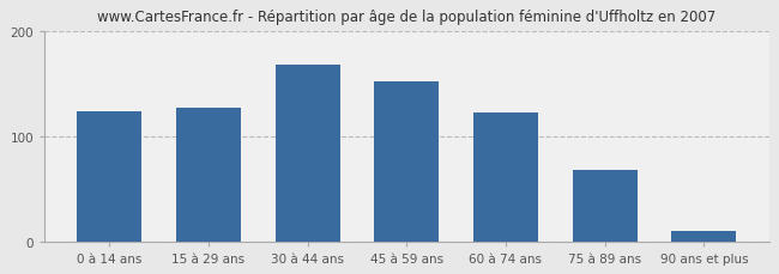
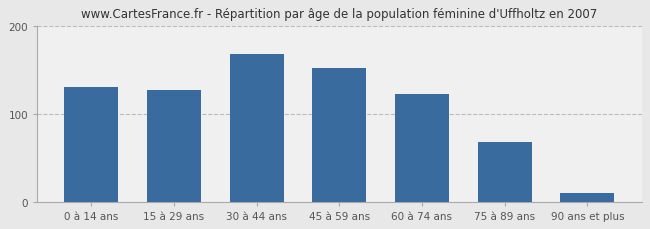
0 à 14 ans: 124 -> 130
